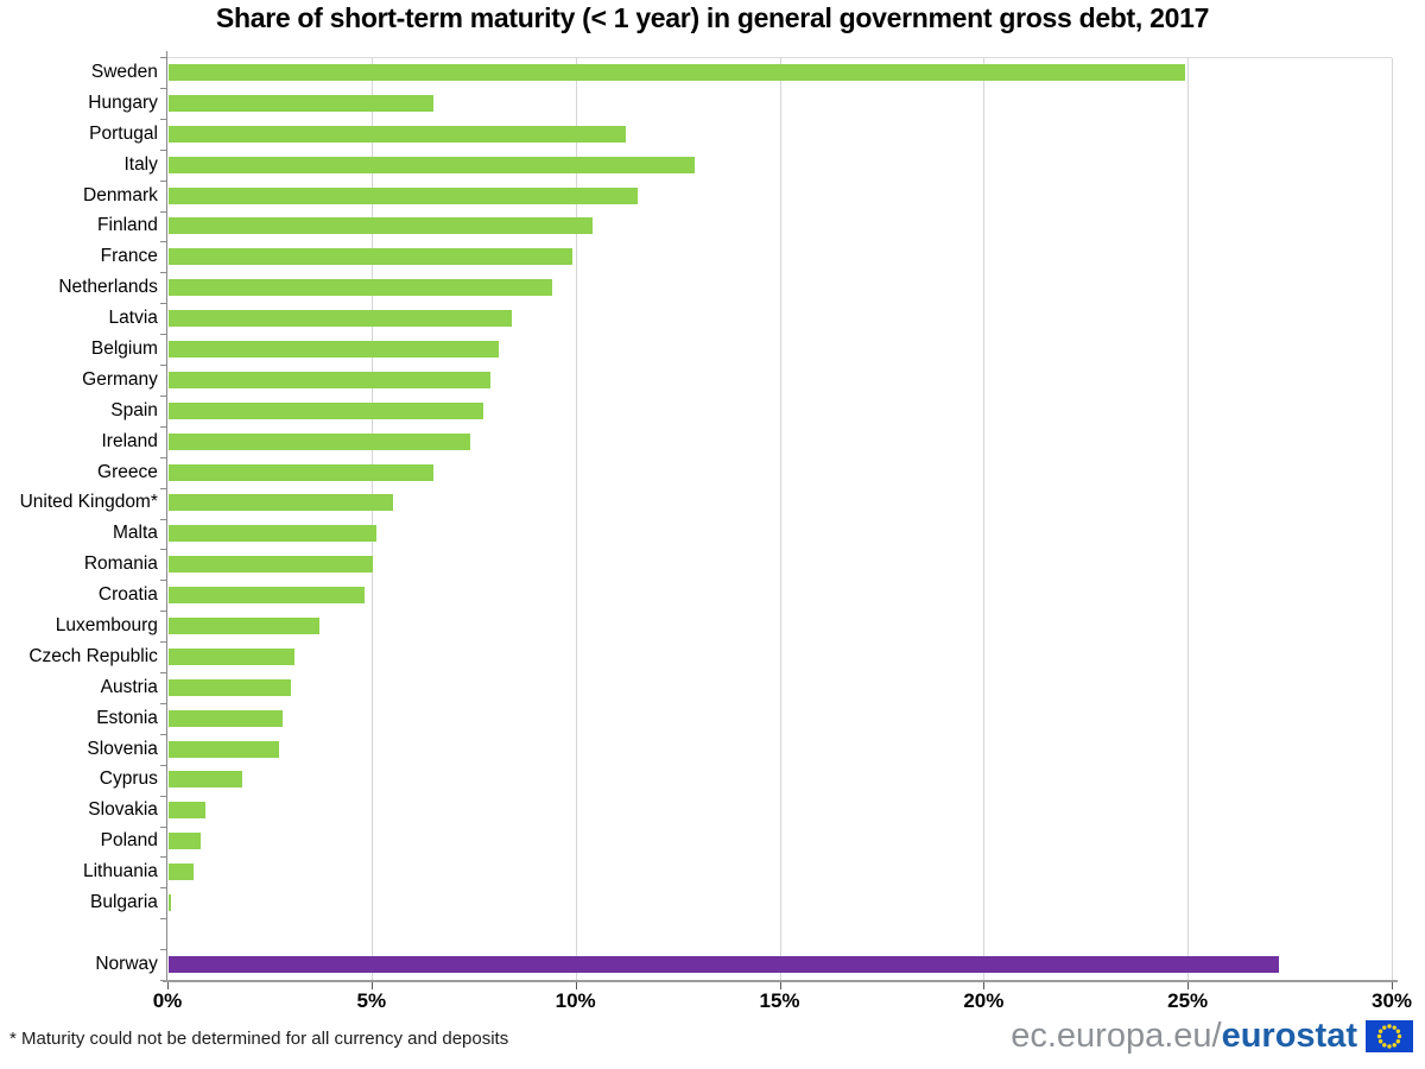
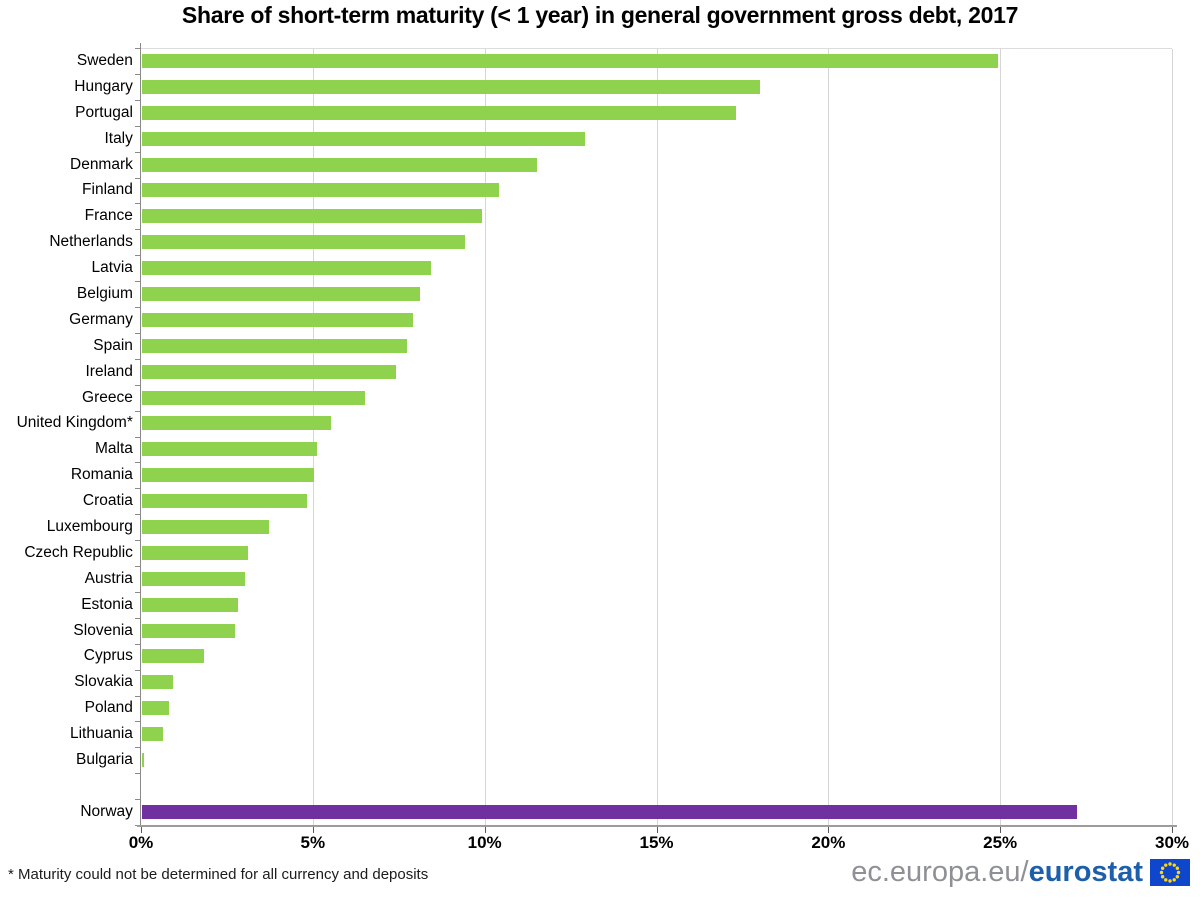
Hungary: 6.5% -> 18.0%
Portugal: 11.2% -> 17.3%
